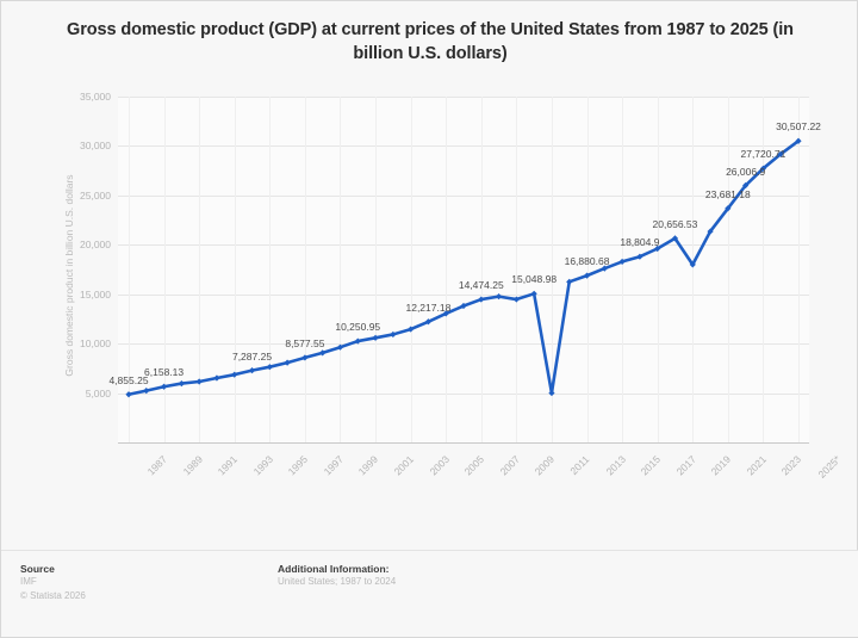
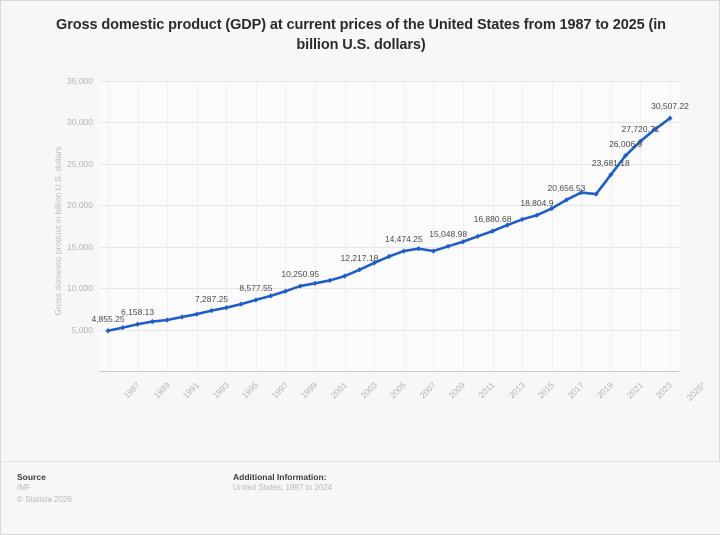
2011: 5000 -> 16000
2019: 18000 -> 22000
